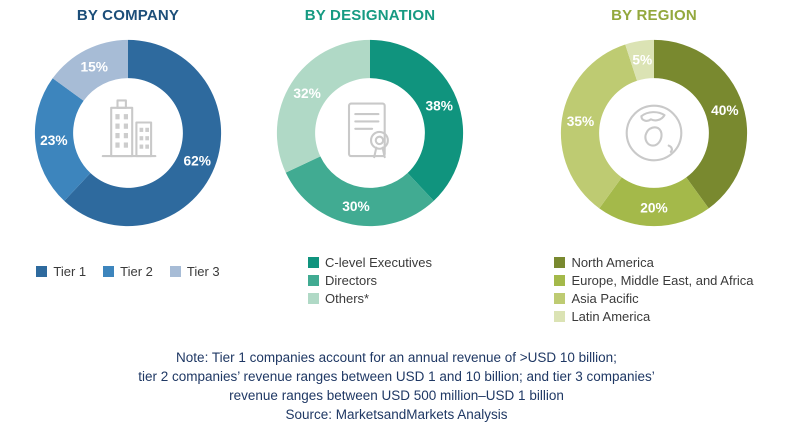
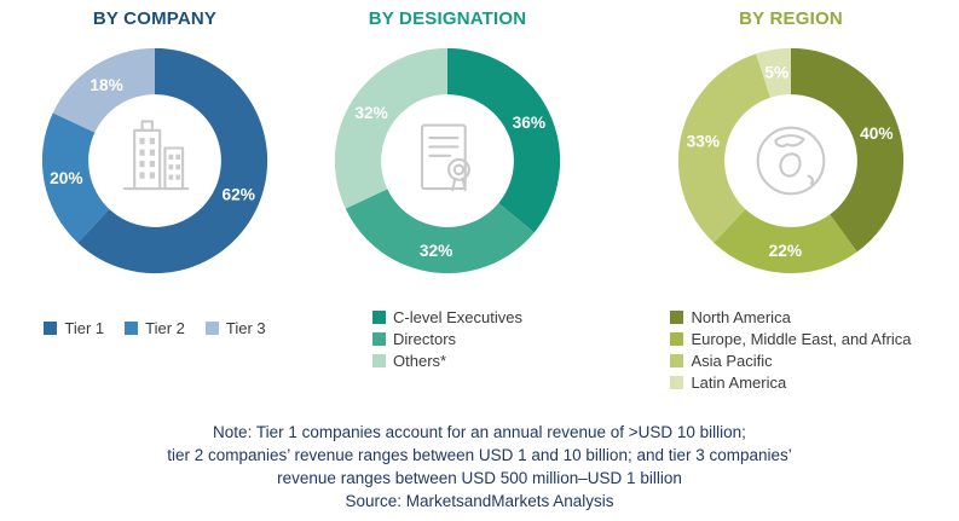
BY COMPANY/Tier 2: 23% -> 20%
BY COMPANY/Tier 3: 15% -> 18%
BY DESIGNATION/C-level Executives: 38% -> 36%
BY DESIGNATION/Directors: 30% -> 32%
BY REGION/Europe, Middle East, and Africa: 20% -> 22%
BY REGION/Asia Pacific: 35% -> 33%
